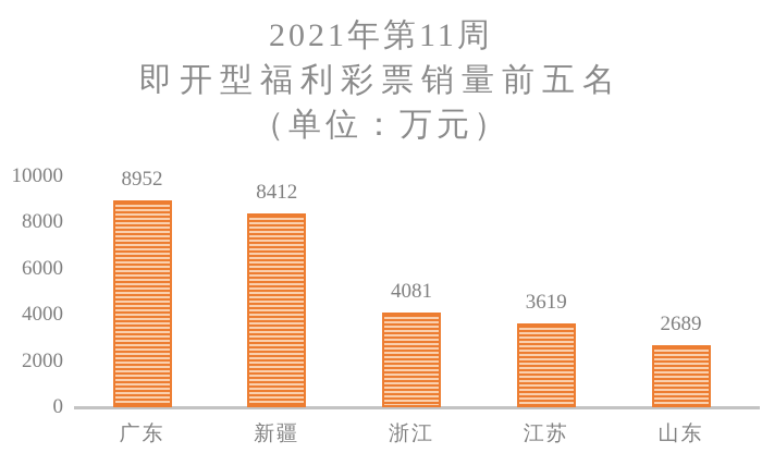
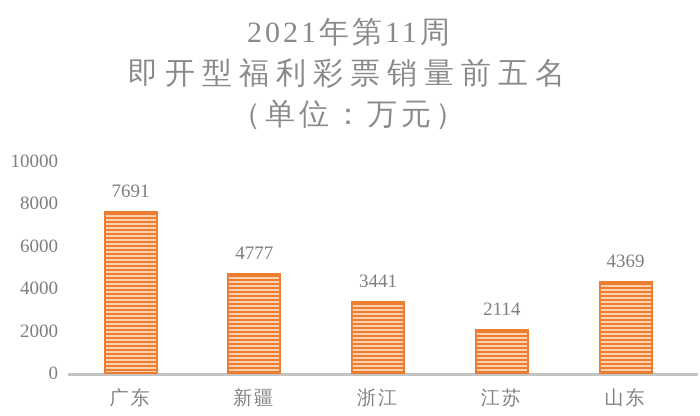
广东: 8952 -> 7691
新疆: 8412 -> 4777
浙江: 4081 -> 3441
江苏: 3619 -> 2114
山东: 2689 -> 4369
